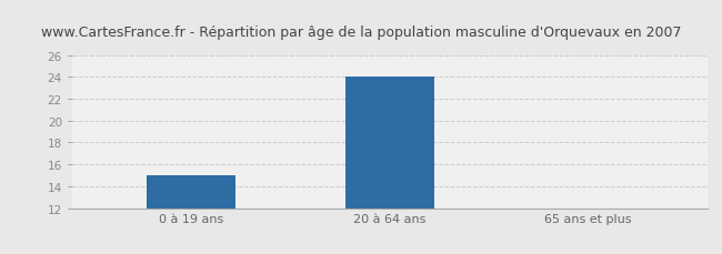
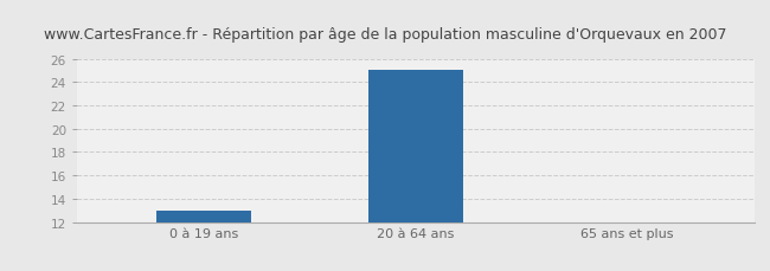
0 à 19 ans: 15 -> 13
20 à 64 ans: 24 -> 25
